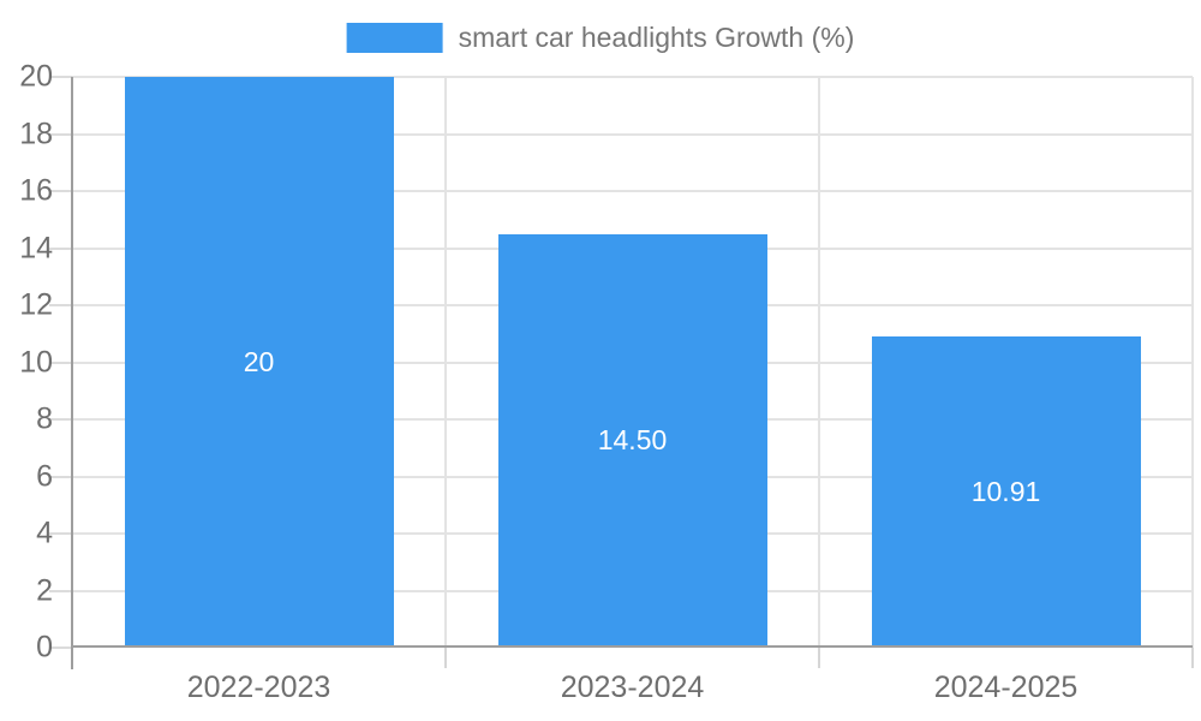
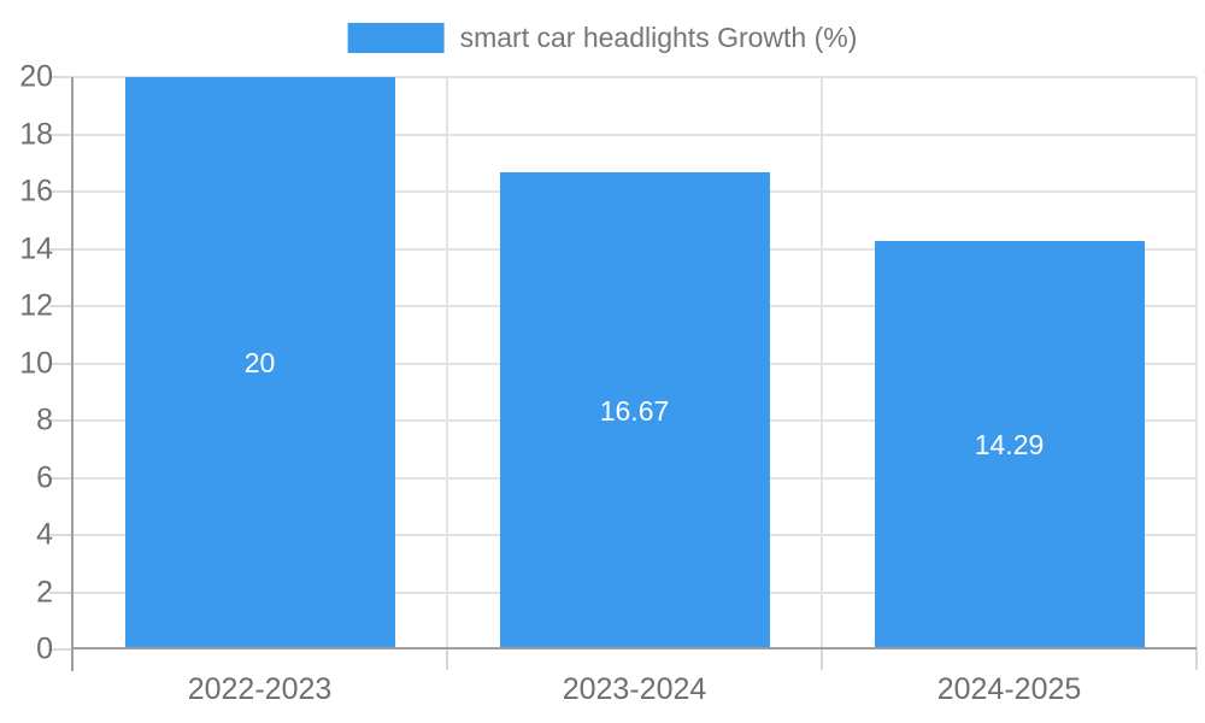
2023-2024: 14.50 -> 16.67
2024-2025: 10.91 -> 14.29
